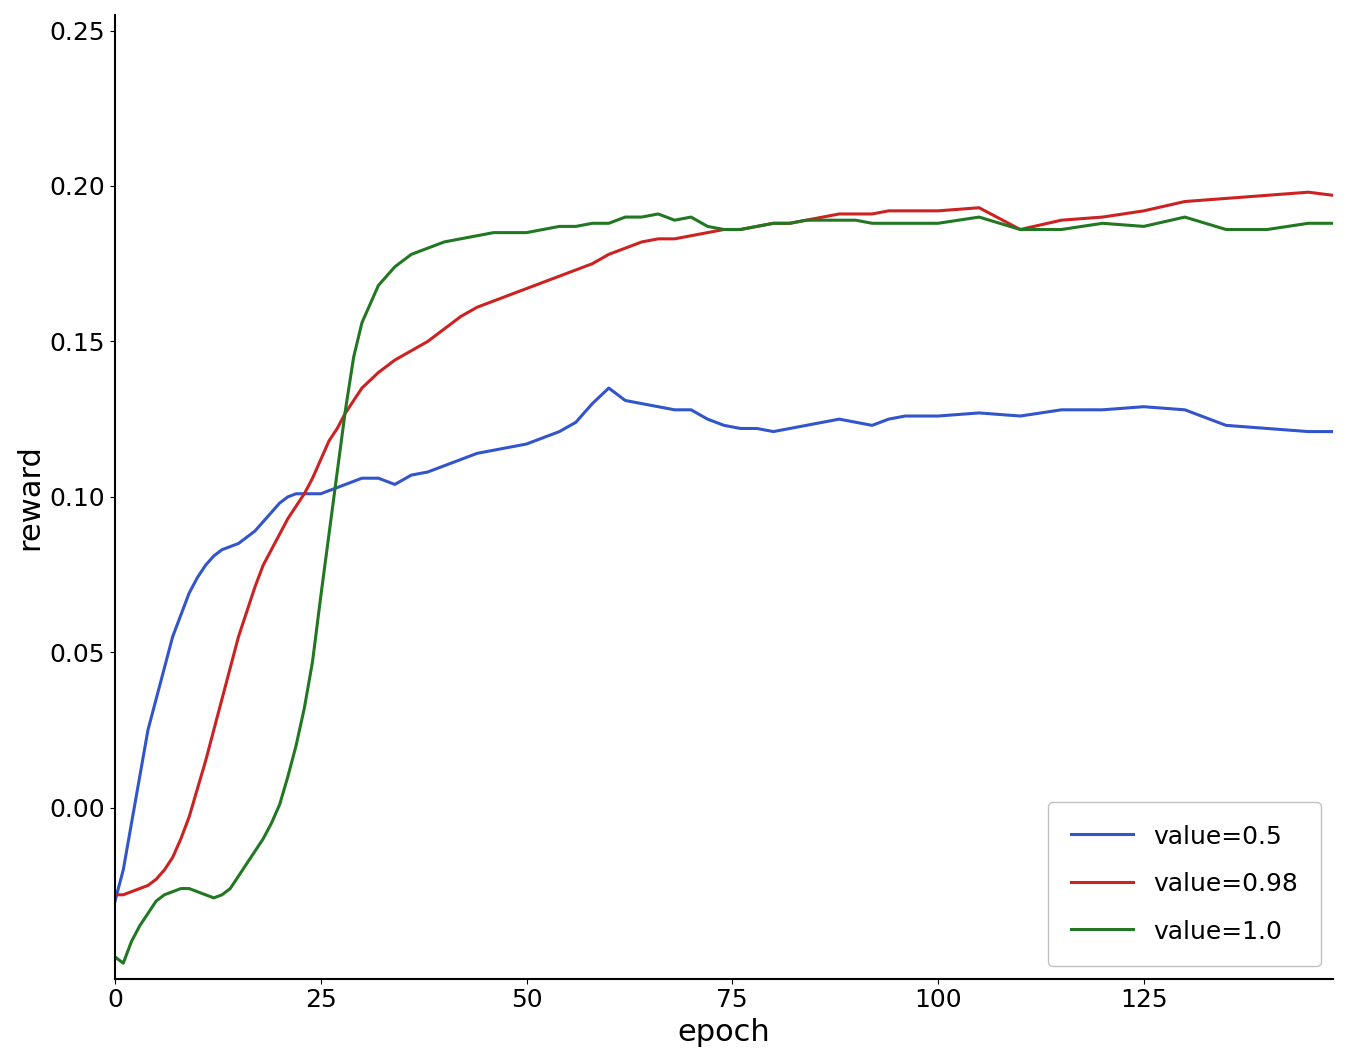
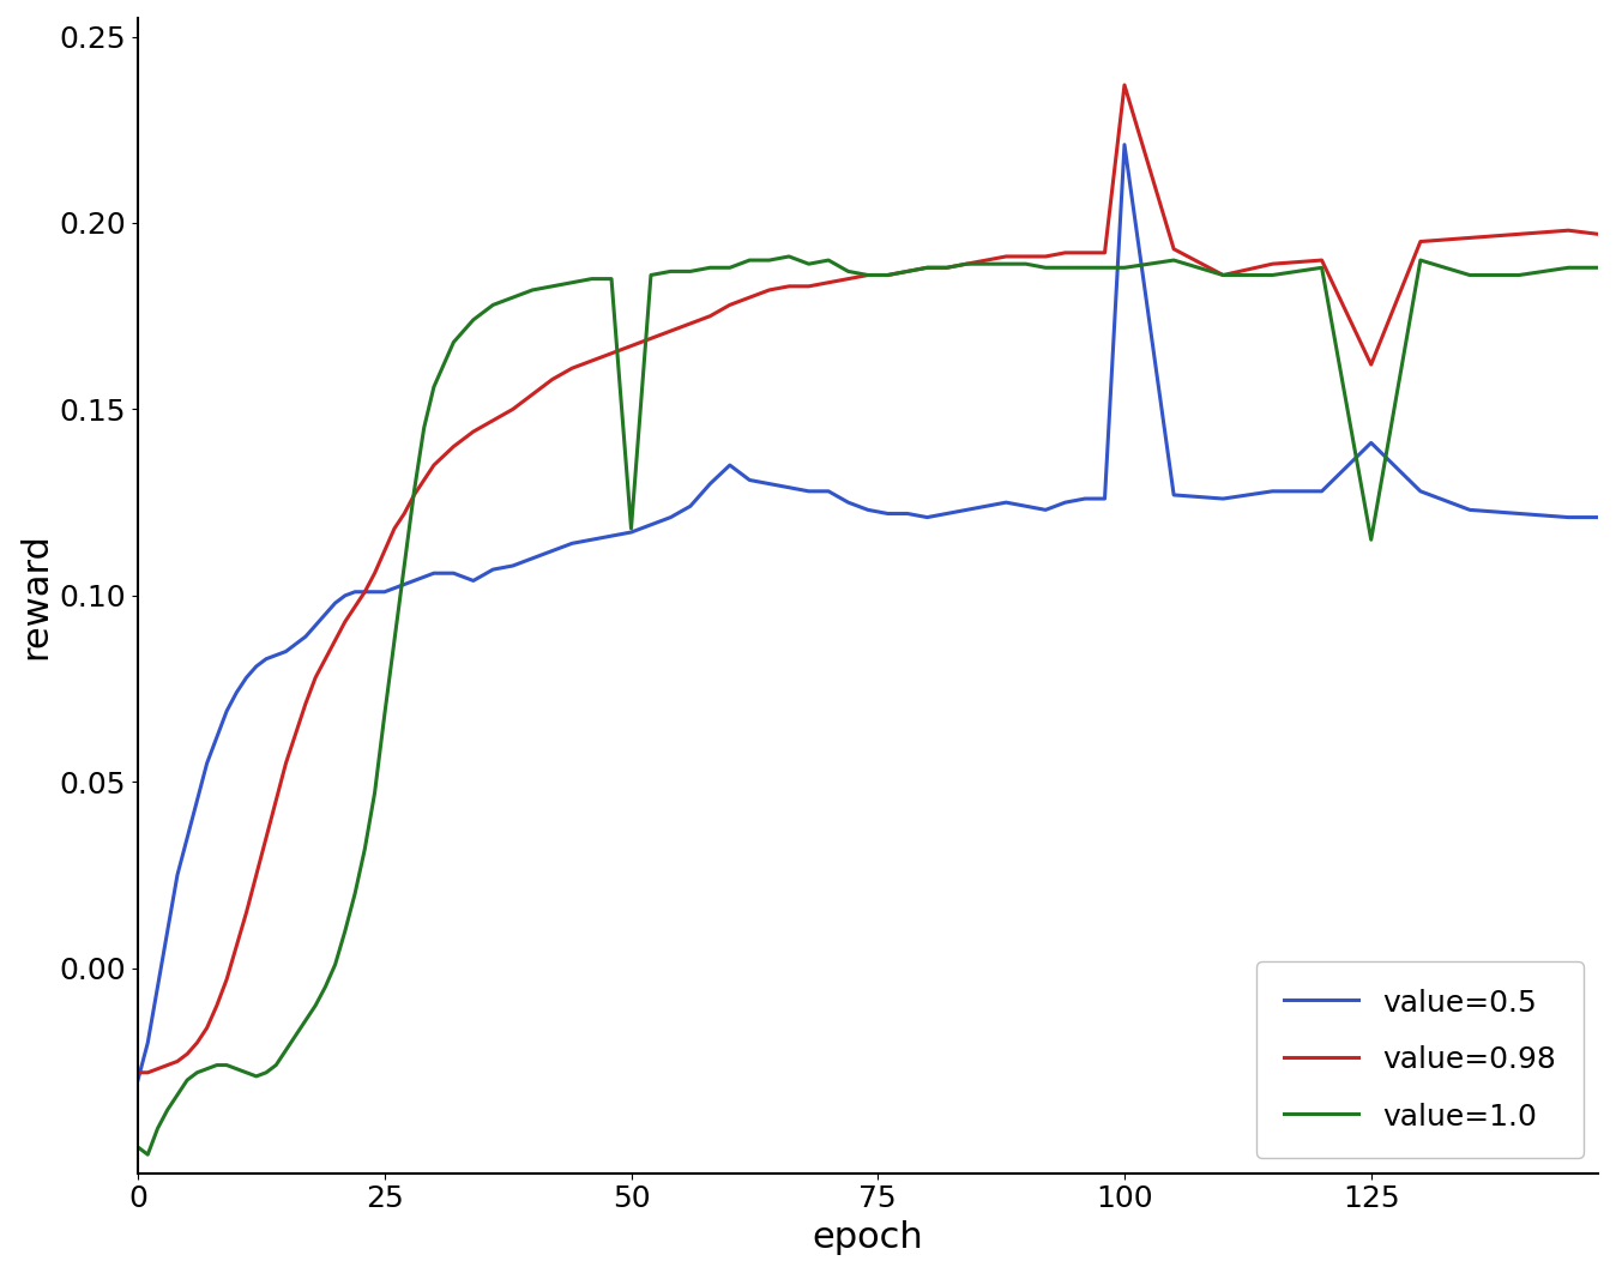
value=1.0/50: 0.185 -> 0.118
value=0.5/100: 0.126 -> 0.221
value=0.98/100: 0.192 -> 0.237
value=0.5/125: 0.129 -> 0.141
value=0.98/125: 0.192 -> 0.162
value=1.0/125: 0.187 -> 0.115
